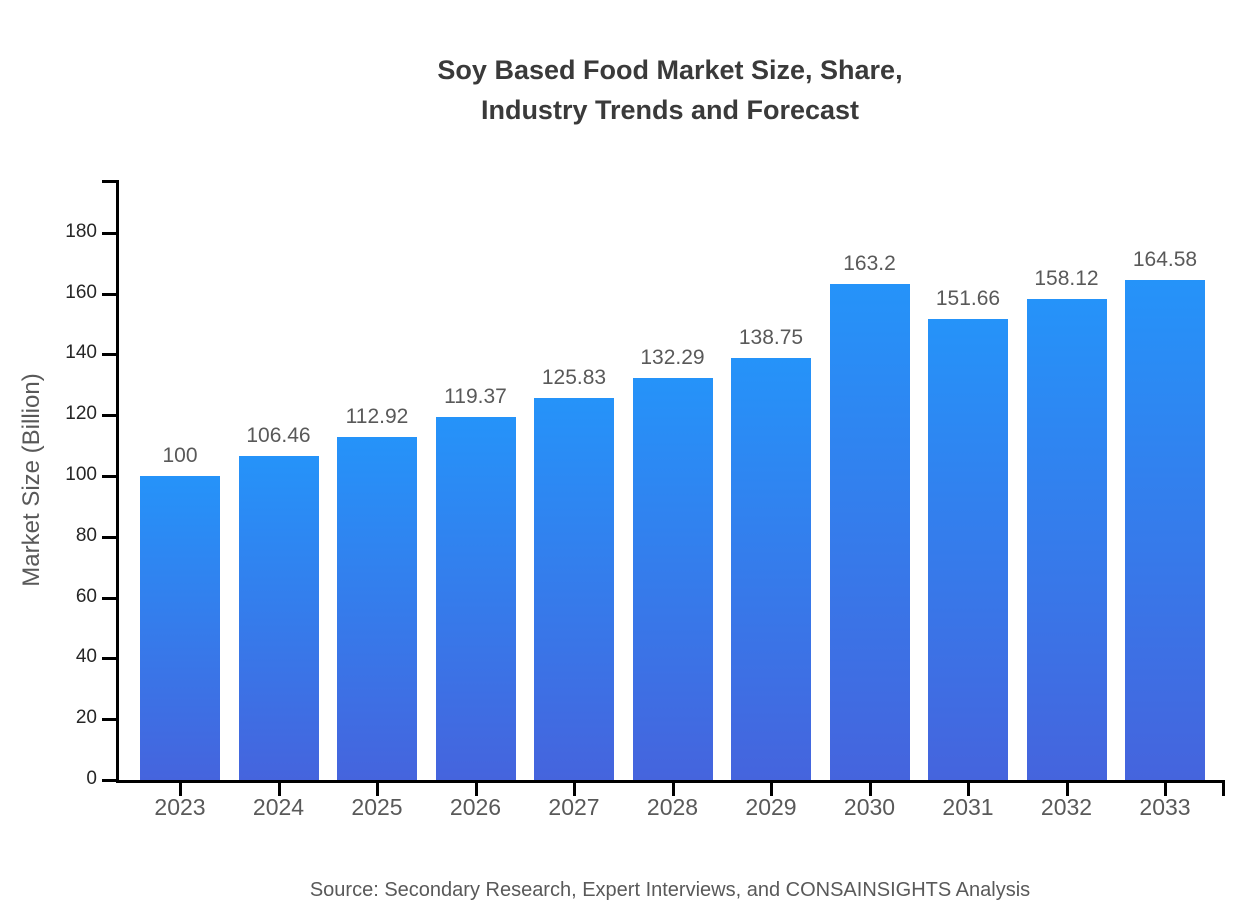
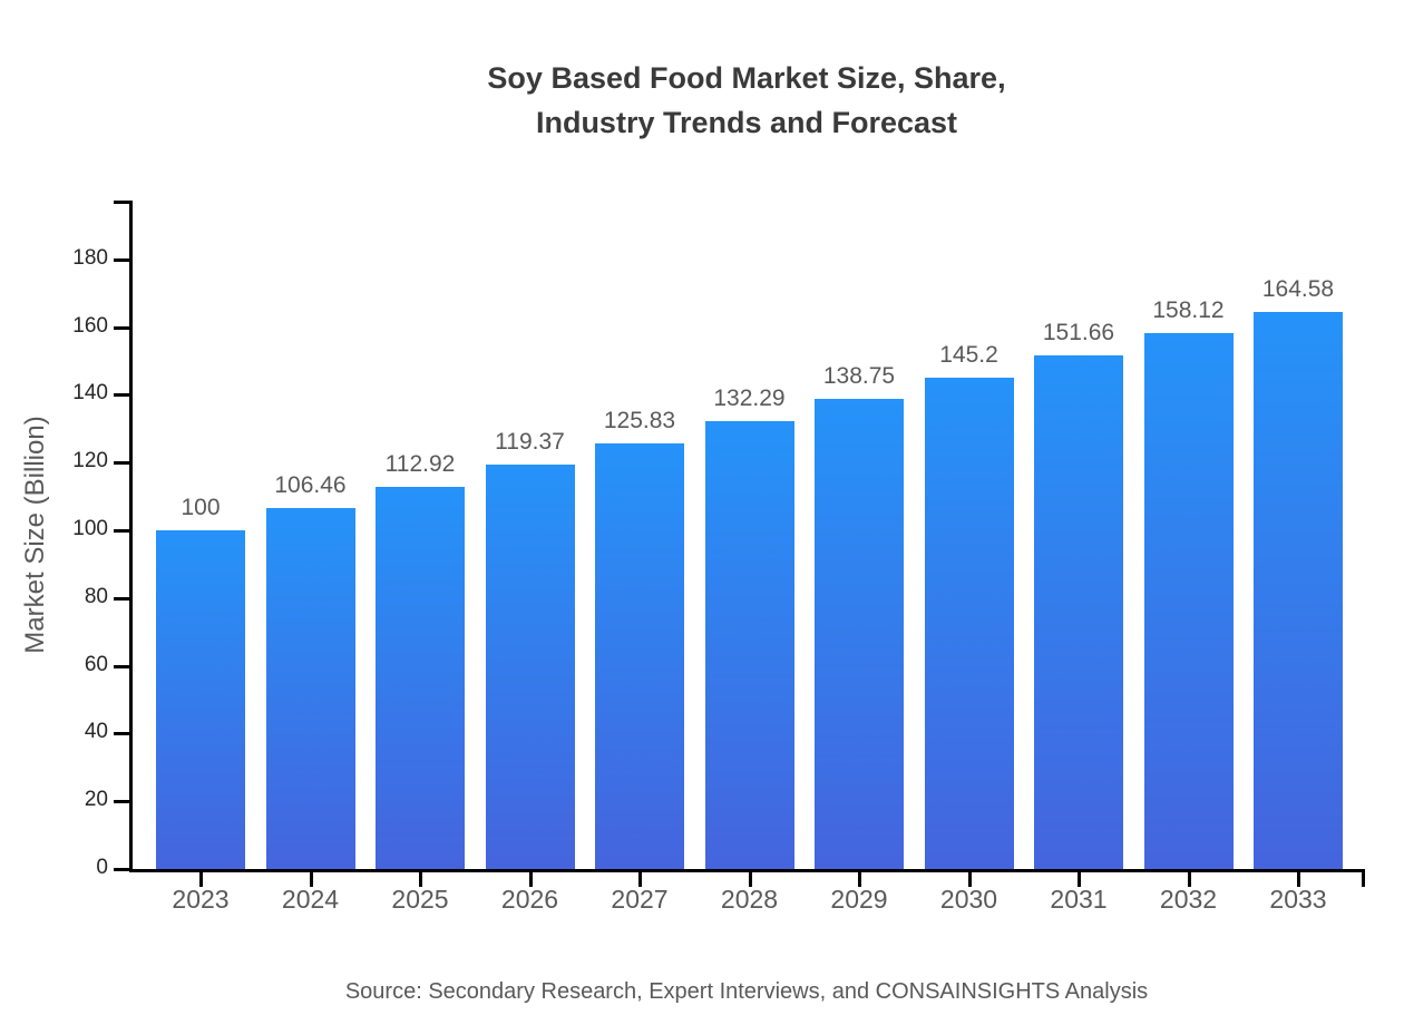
2030: 163.2 -> 145.2
